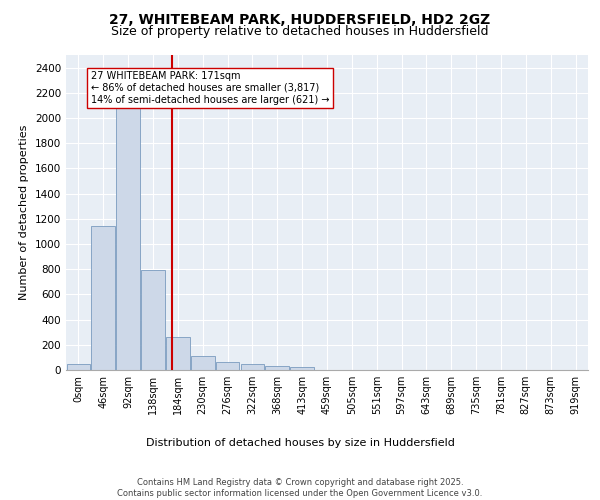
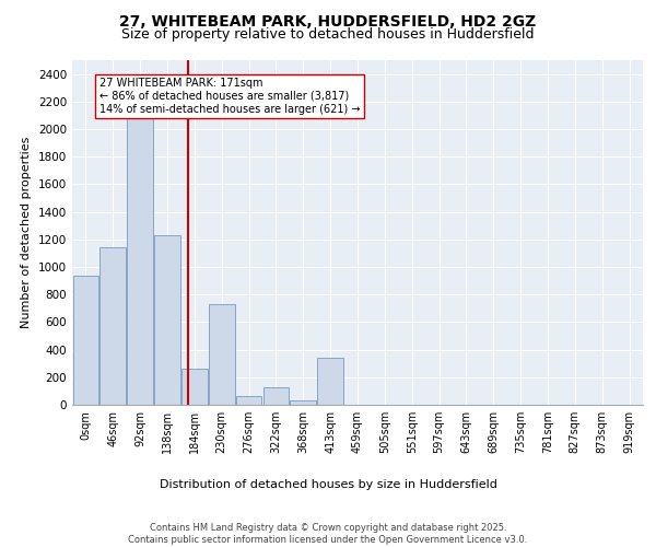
0sqm: 50 -> 940
138sqm: 790 -> 1230
230sqm: 110 -> 730
322sqm: 50 -> 130
413sqm: 20 -> 340
